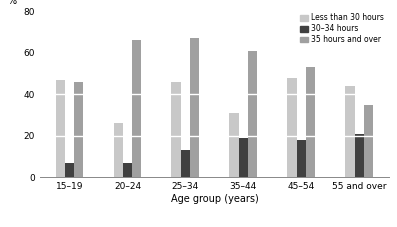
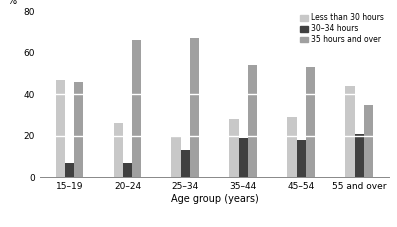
Less than 30 hours/25–34: 46 -> 20
Less than 30 hours/35–44: 31 -> 28
35 hours and over/35–44: 61 -> 54
Less than 30 hours/45–54: 48 -> 29
